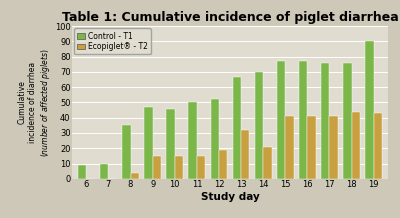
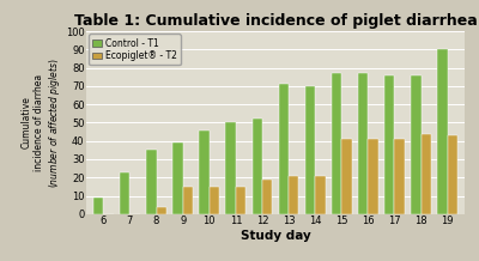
Control - T1/7: 10 -> 23
Control - T1/9: 47 -> 39
Control - T1/13: 67 -> 71
Ecopiglet® - T2/13: 32 -> 21
